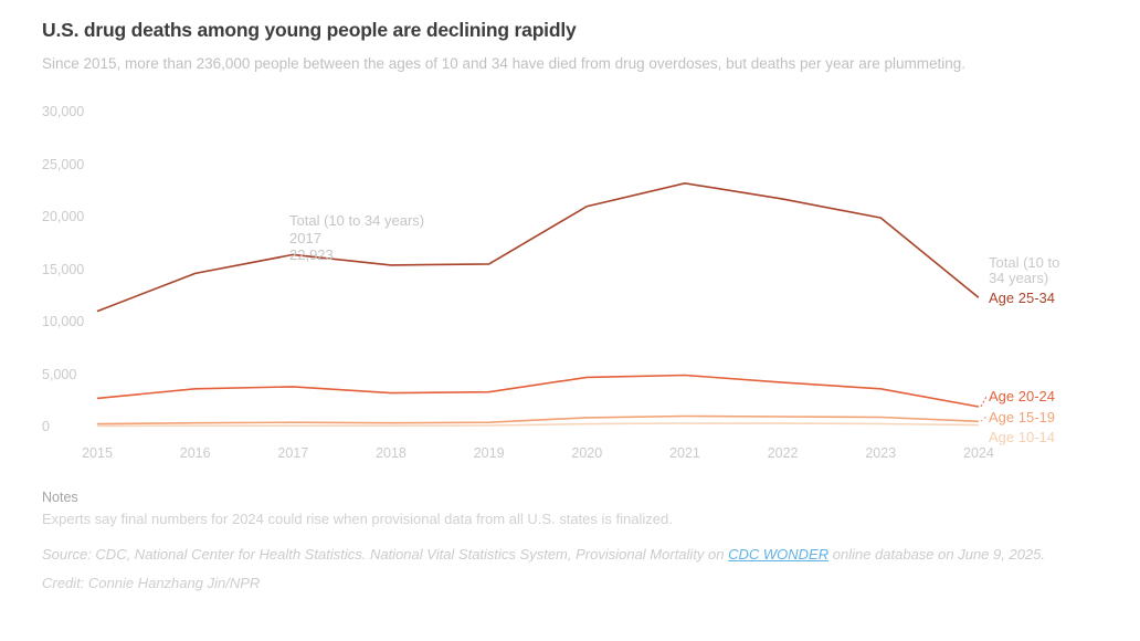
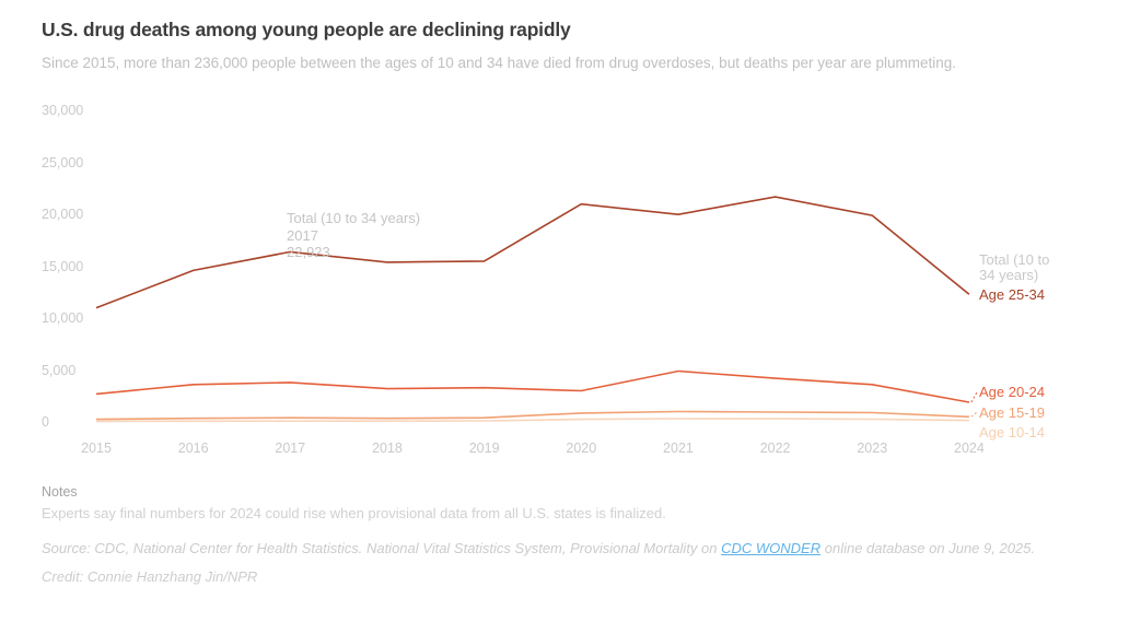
Age 20-24/2020: 5000 -> 3000
Age 25-34/2021: 23000 -> 20000
